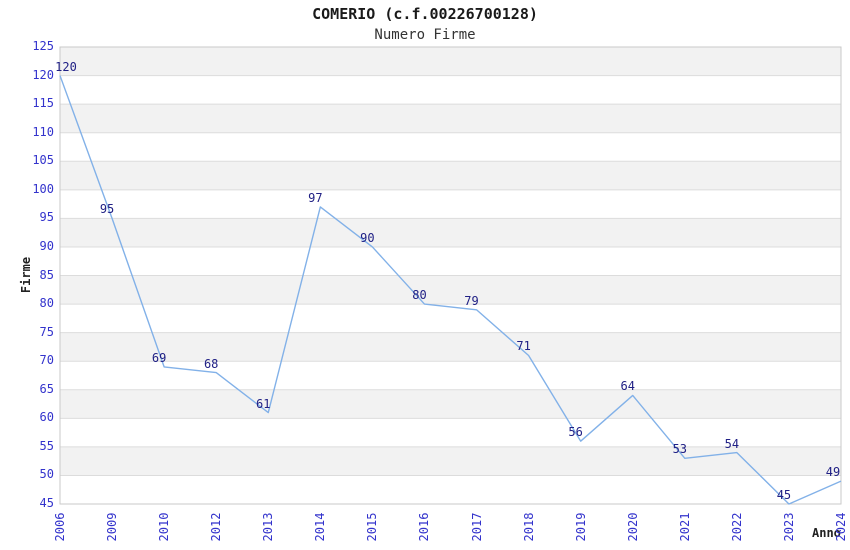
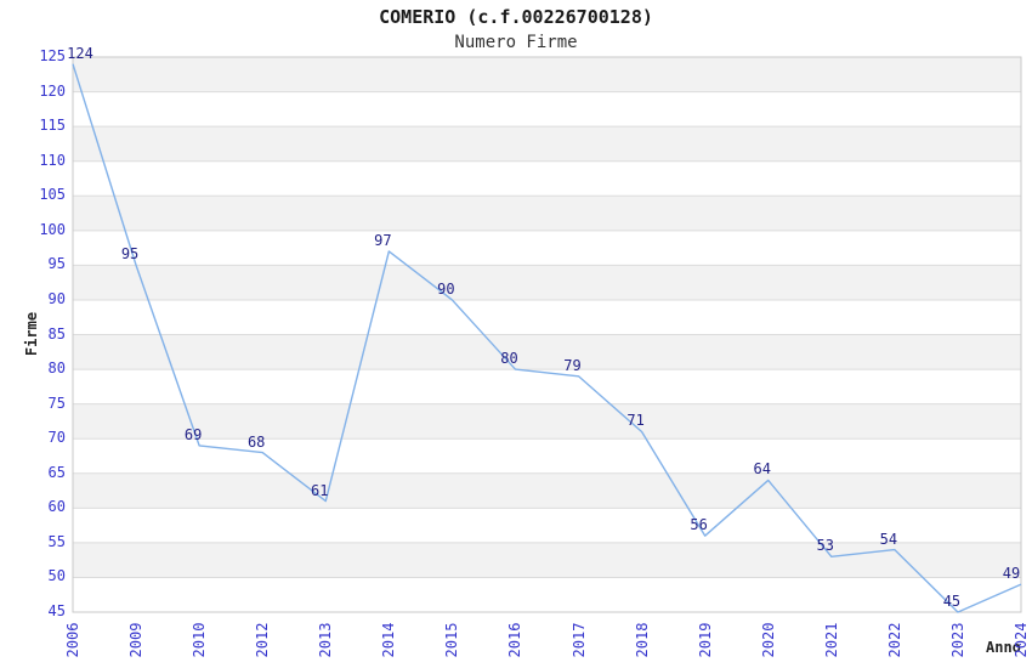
2006: 120 -> 124
